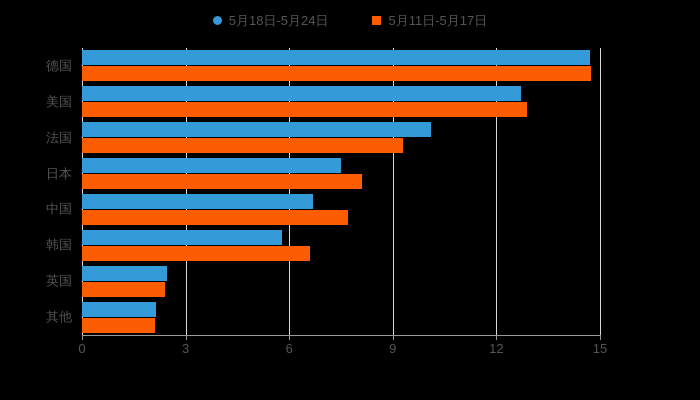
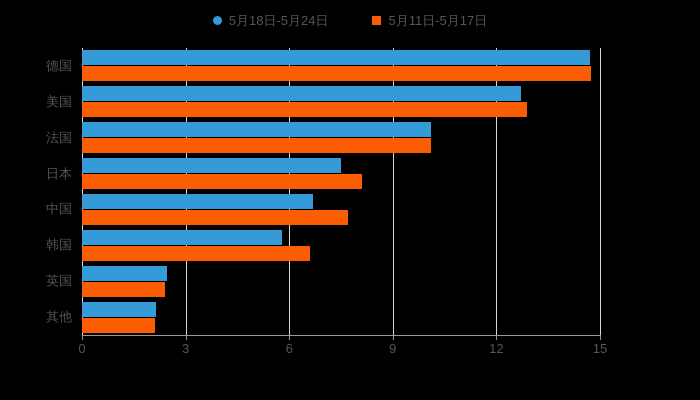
5月11日-5月17日/法国: 9.3 -> 10.1
